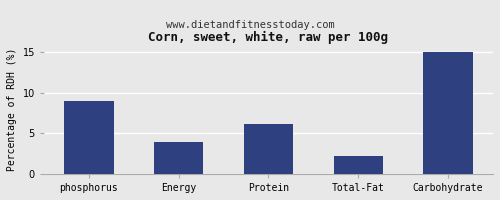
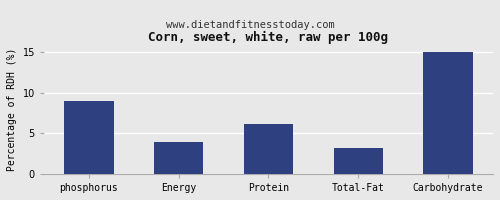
Total-Fat: 2.2 -> 3.2
